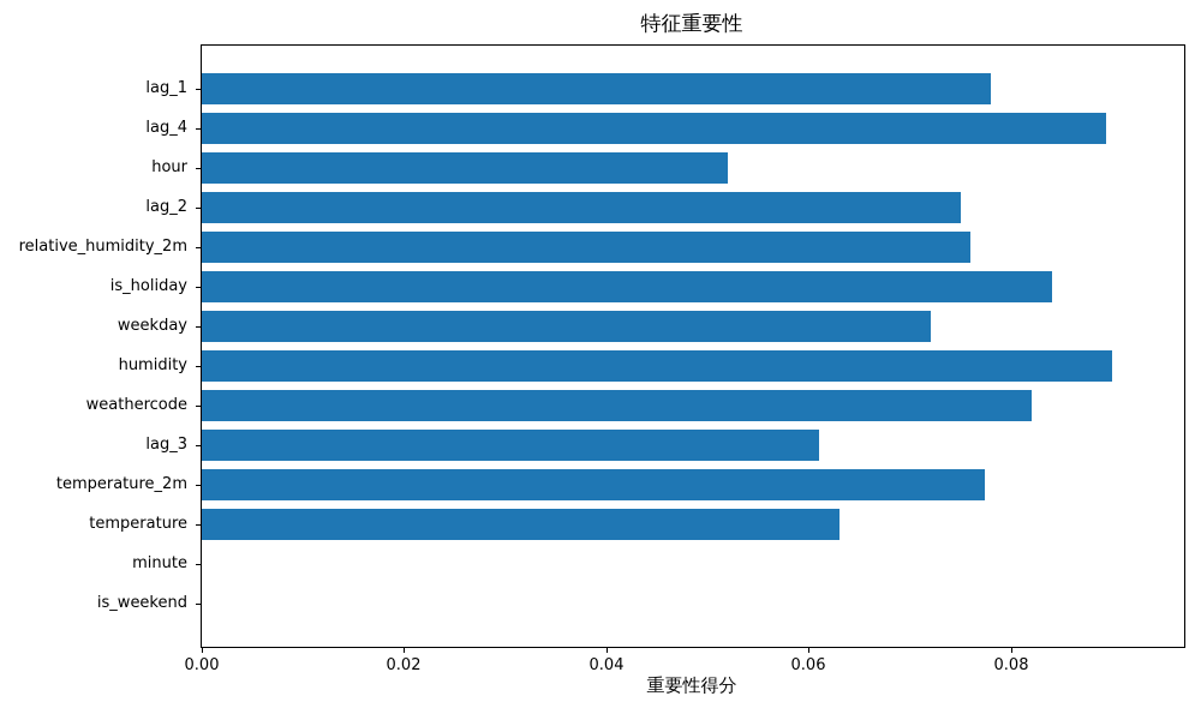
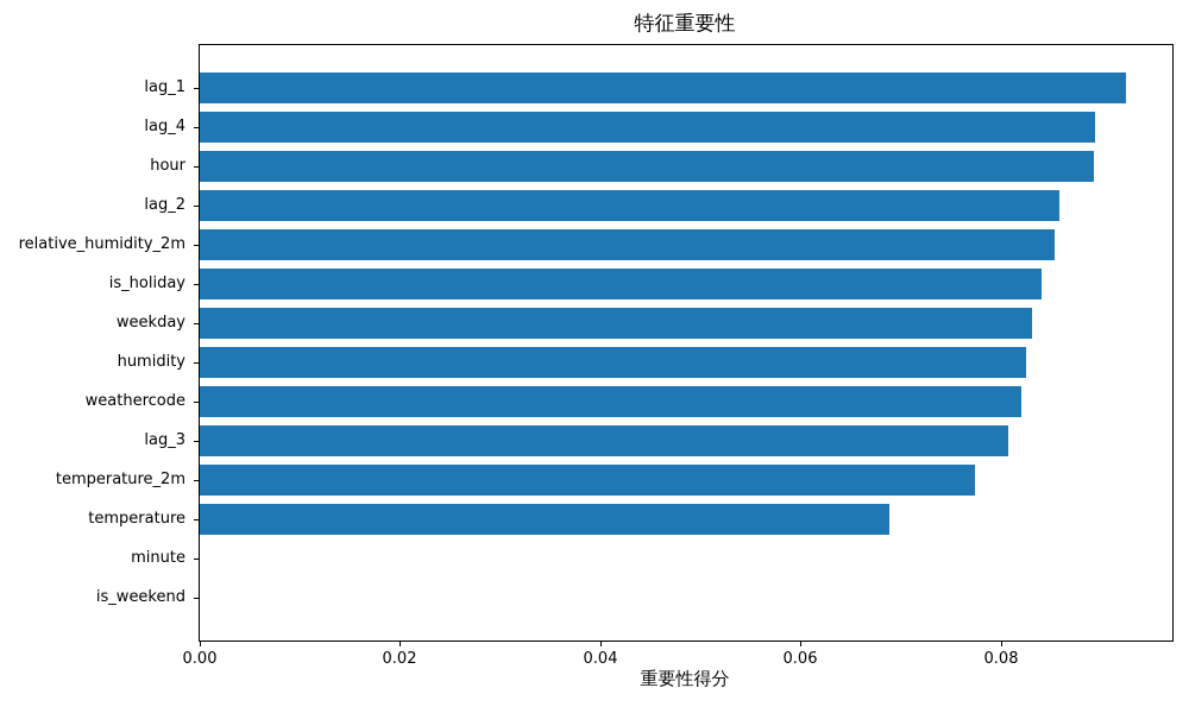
lag_1: 0.078 -> 0.092
hour: 0.052 -> 0.089
lag_2: 0.075 -> 0.086
relative_humidity_2m: 0.076 -> 0.085
weekday: 0.072 -> 0.083
humidity: 0.090 -> 0.083
lag_3: 0.061 -> 0.081
temperature: 0.063 -> 0.069
